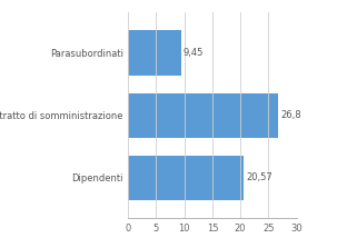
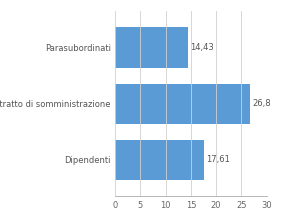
Parasubordinati: 9,45 -> 14,43
Dipendenti: 20,57 -> 17,61
